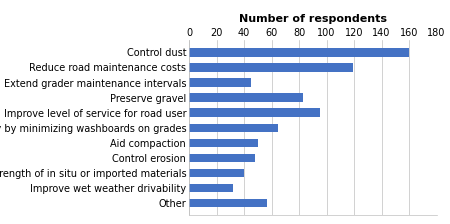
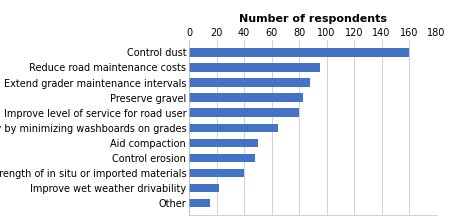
Reduce road maintenance costs: 119 -> 95
Extend grader maintenance intervals: 45 -> 88
Improve level of service for road user: 95 -> 80
Improve wet weather drivability: 32 -> 22
Other: 57 -> 15
